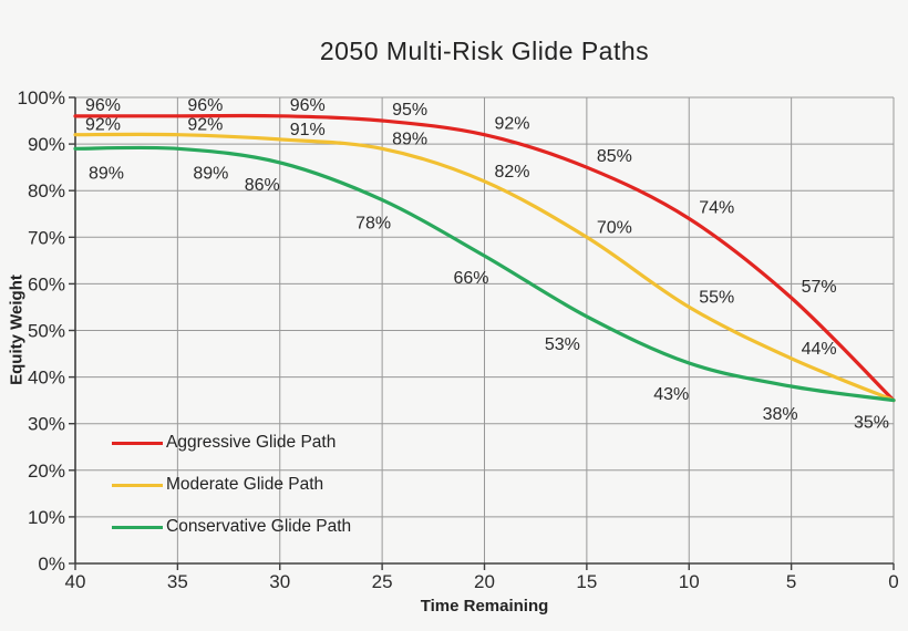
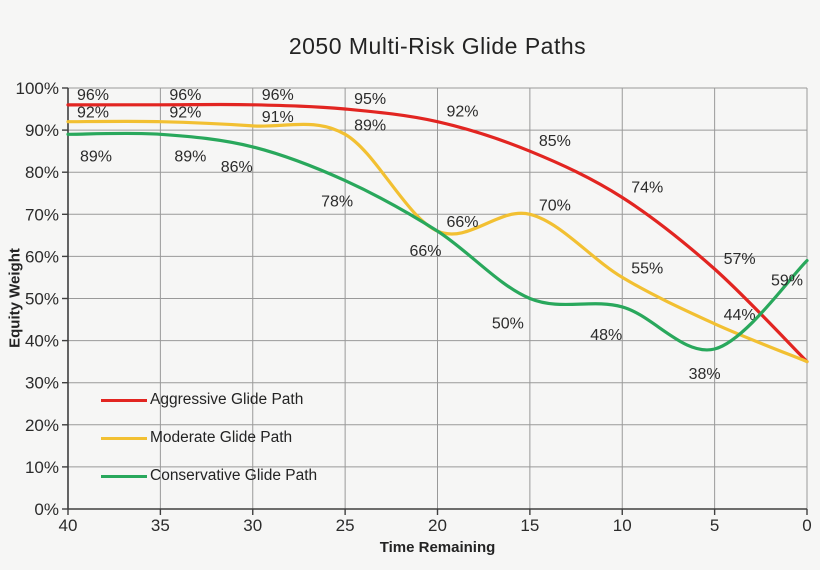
Moderate Glide Path/20: 82% -> 66%
Conservative Glide Path/15: 53% -> 50%
Conservative Glide Path/10: 43% -> 48%
Conservative Glide Path/0: 35% -> 59%
